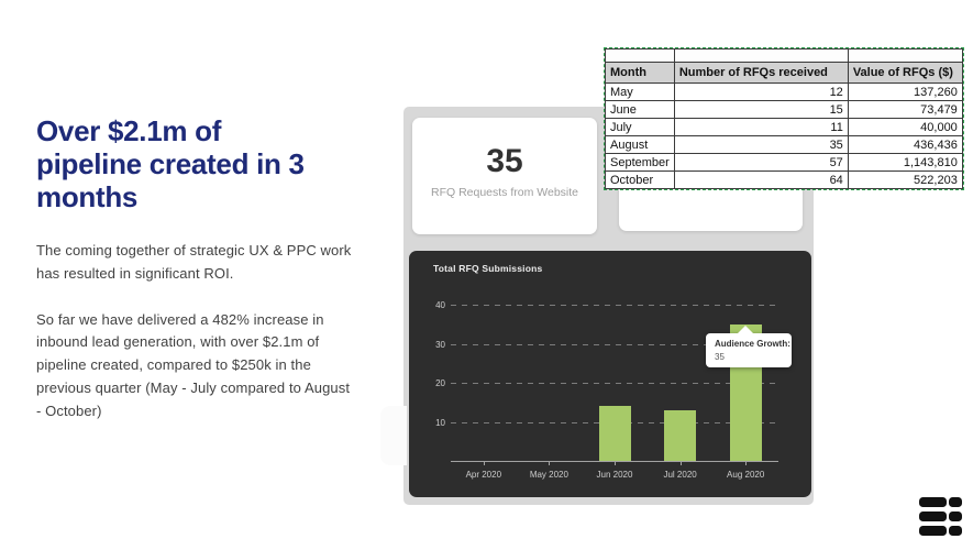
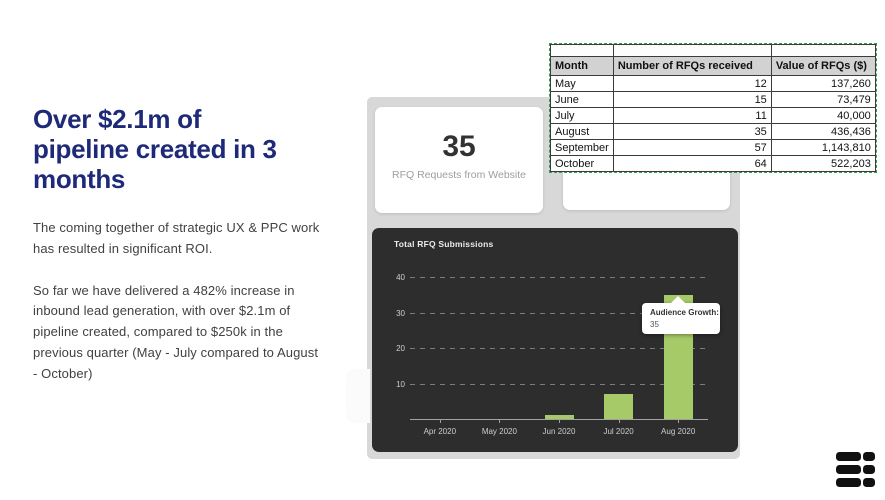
Jun 2020: 14 -> 1
Jul 2020: 13 -> 7
